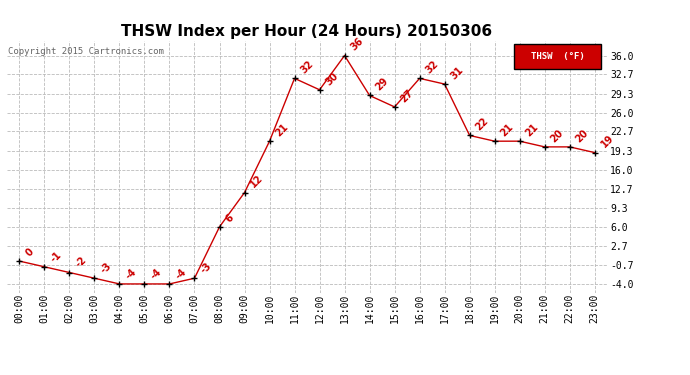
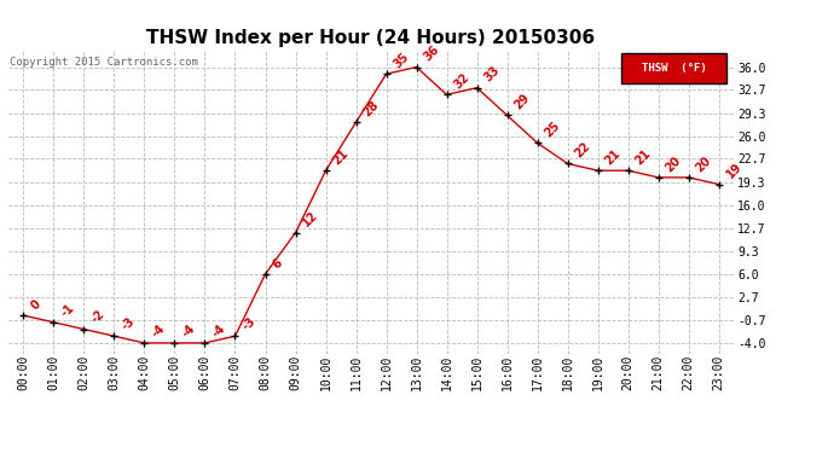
11:00: 32 -> 28
12:00: 30 -> 35
14:00: 29 -> 32
15:00: 27 -> 33
16:00: 32 -> 29
17:00: 31 -> 25
